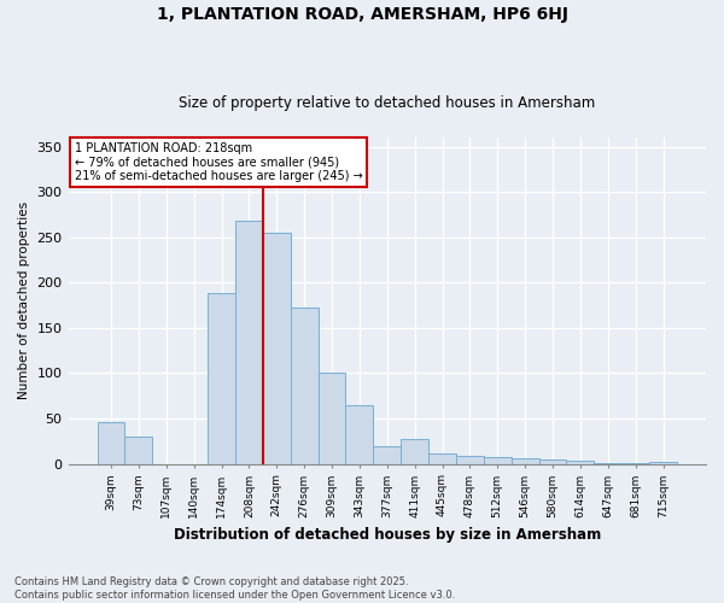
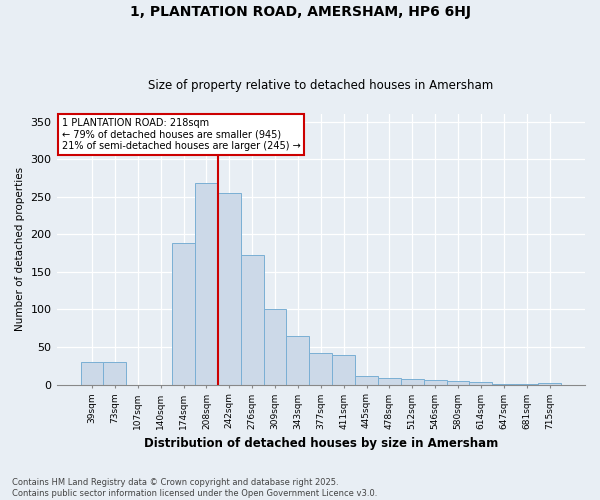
39sqm: 46 -> 30
377sqm: 20 -> 42
411sqm: 28 -> 40
